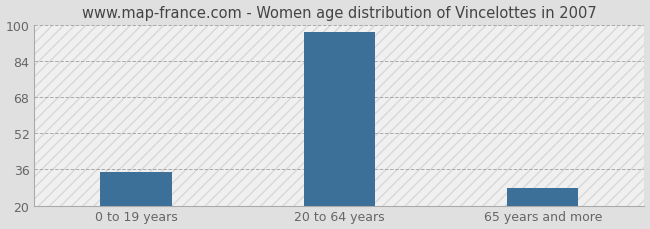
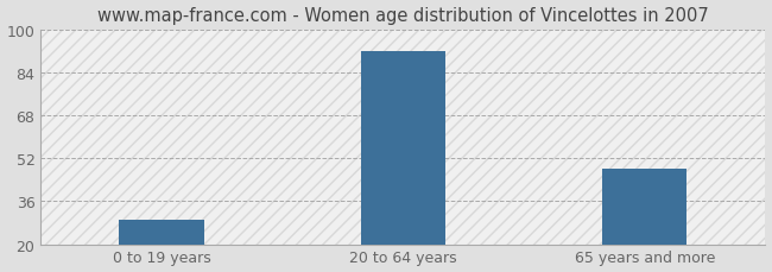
0 to 19 years: 35 -> 29
20 to 64 years: 97 -> 92
65 years and more: 28 -> 48
